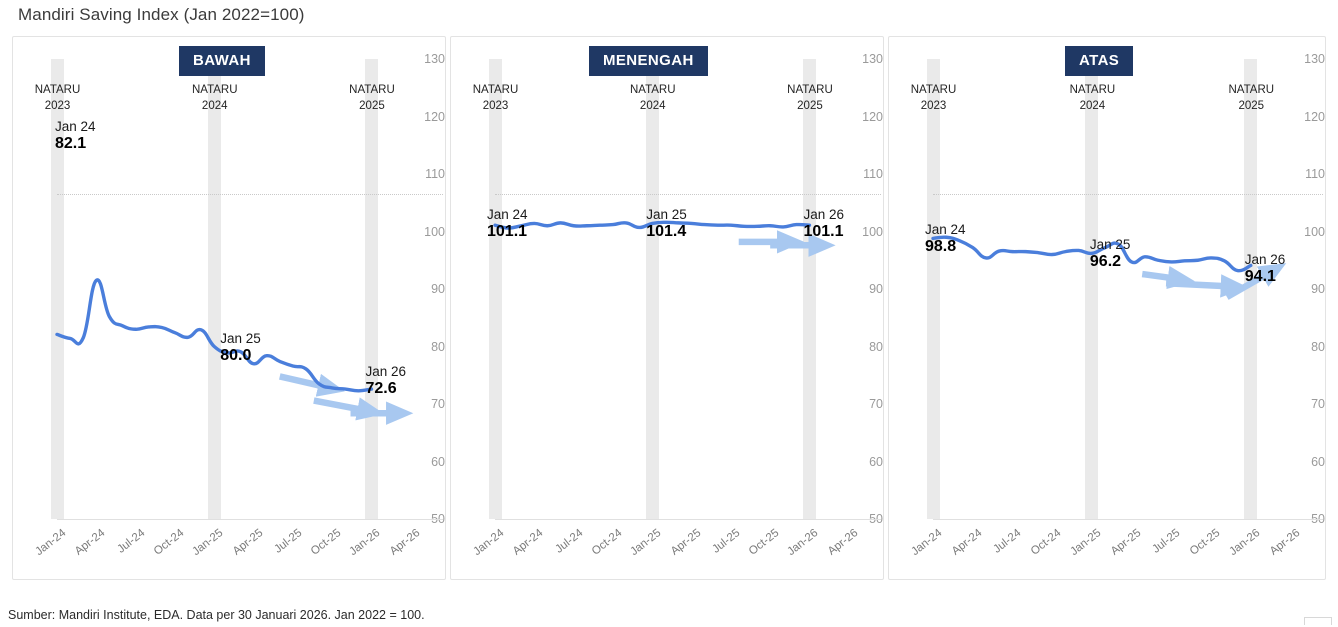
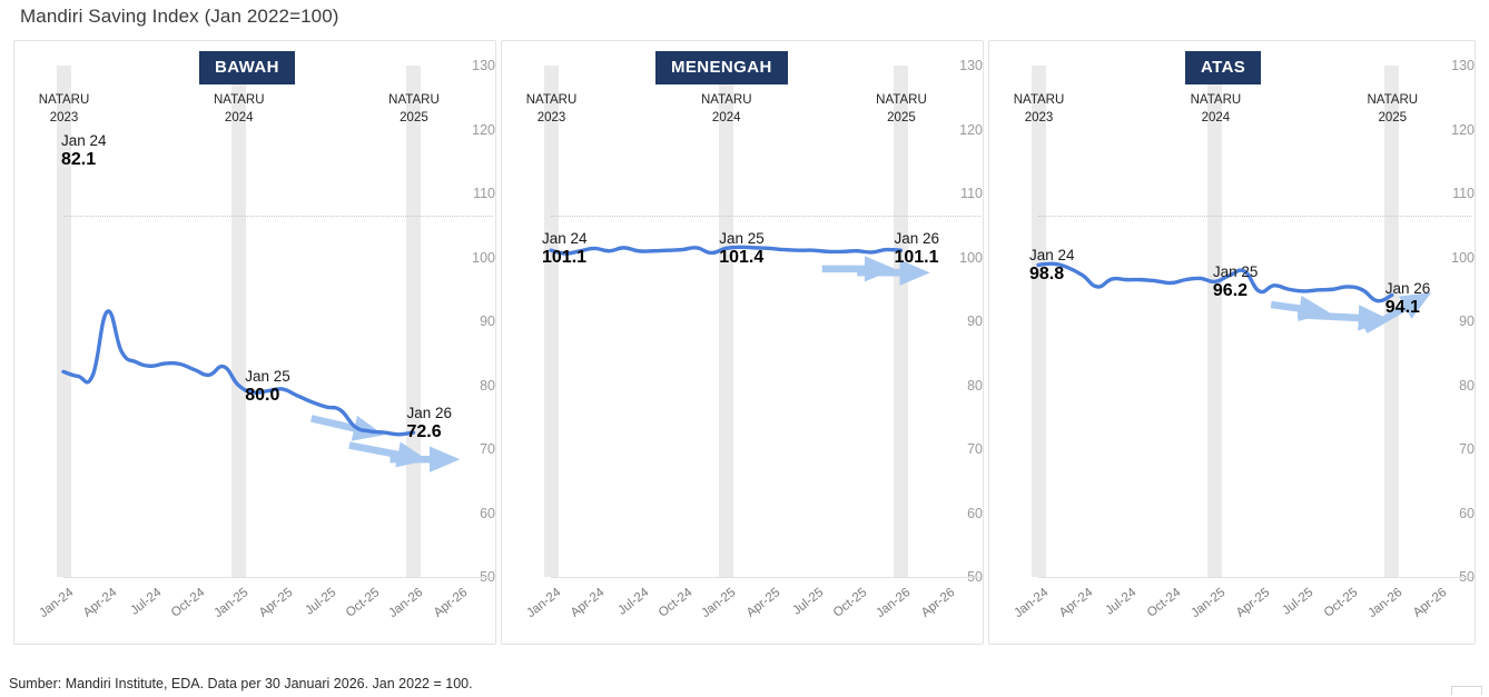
BAWAH/Apr-25: 77 -> 79
